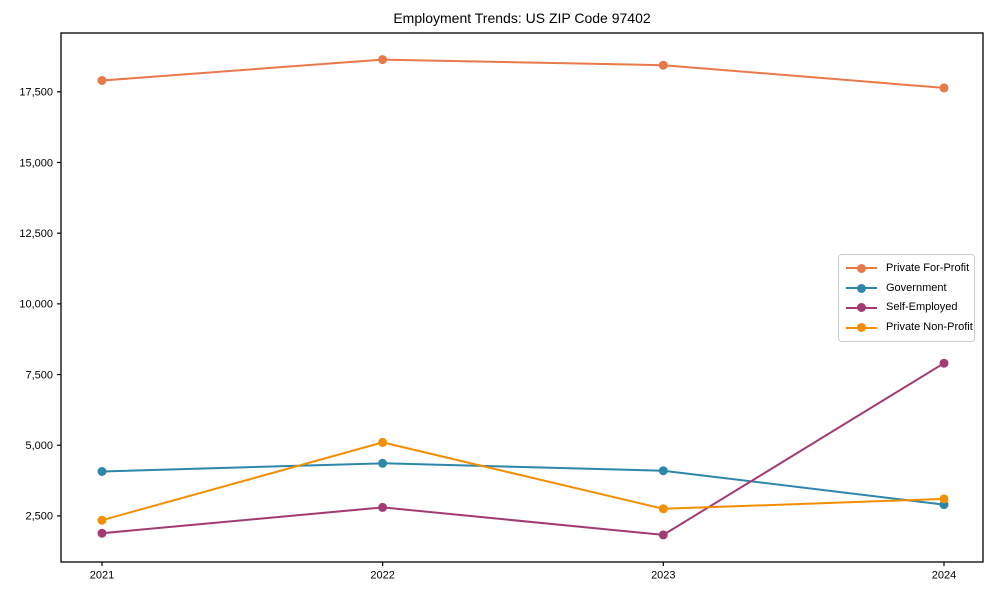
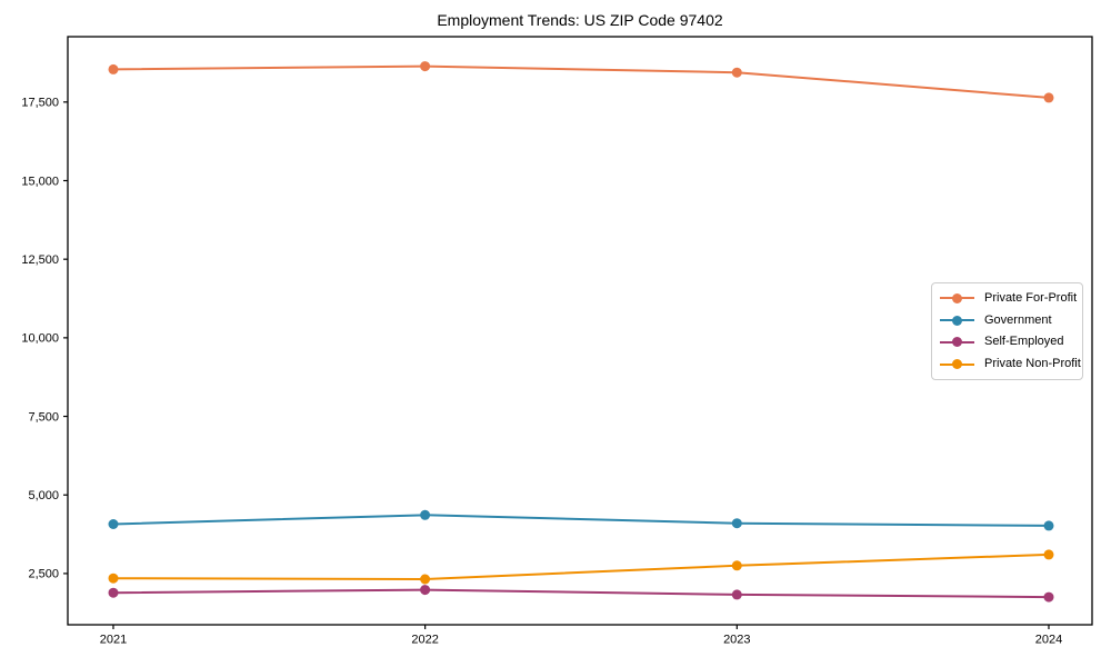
Private For-Profit/2021: 17900 -> 18500
Self-Employed/2022: 2800 -> 2000
Private Non-Profit/2022: 5100 -> 2300
Government/2024: 2900 -> 4000
Self-Employed/2024: 7900 -> 1800
